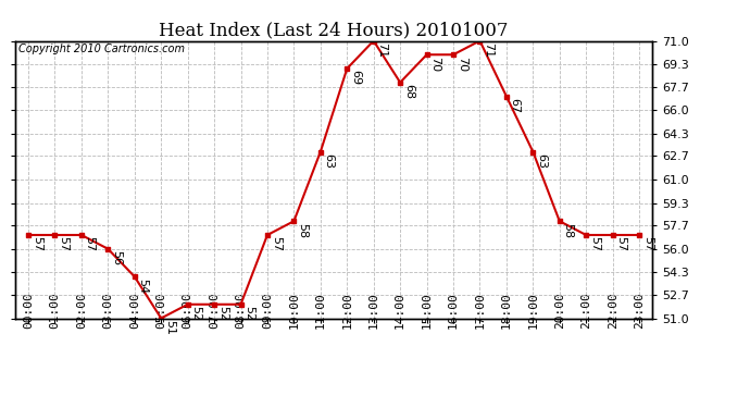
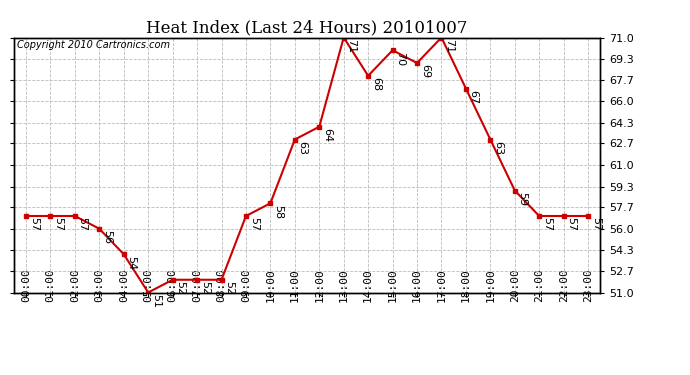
12:00: 69 -> 64
16:00: 70 -> 69
20:00: 58 -> 59
